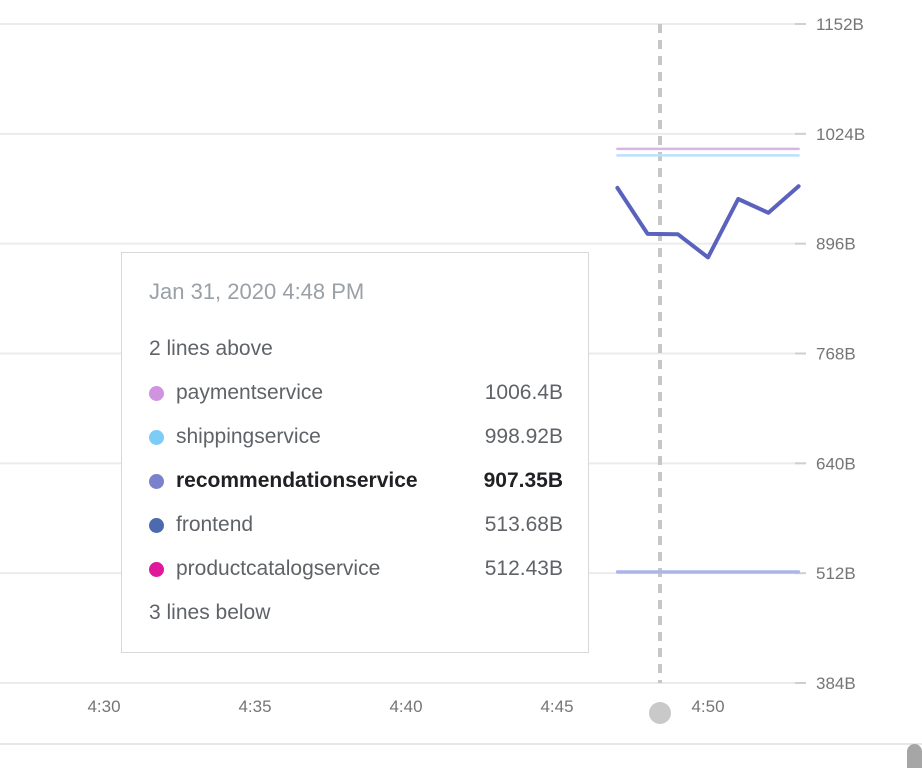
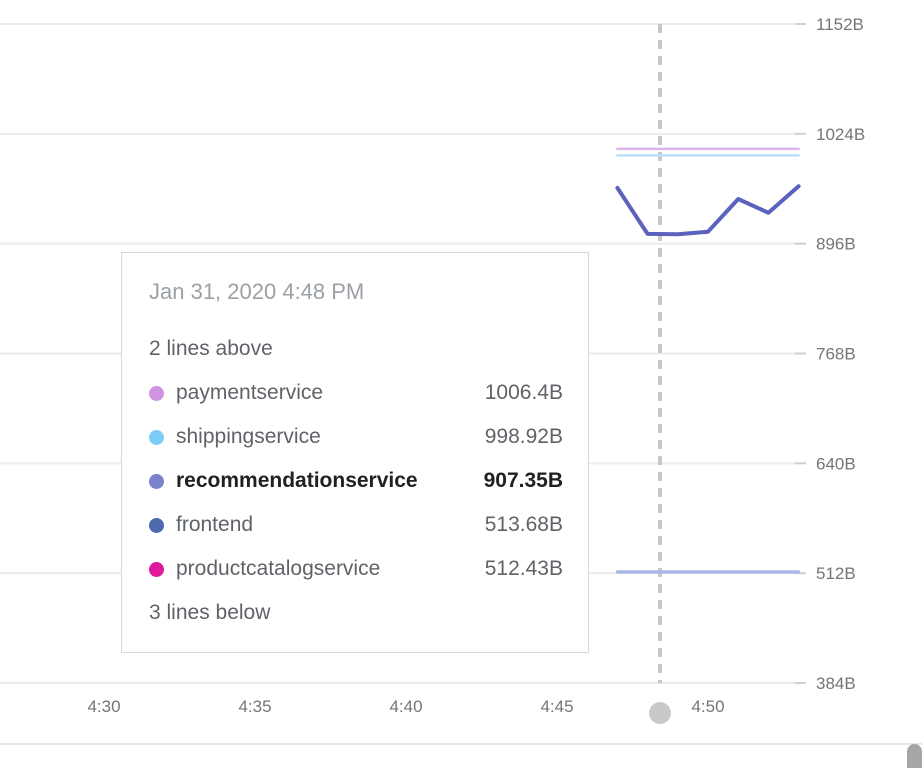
recommendationservice/4:50: 880B -> 910B
